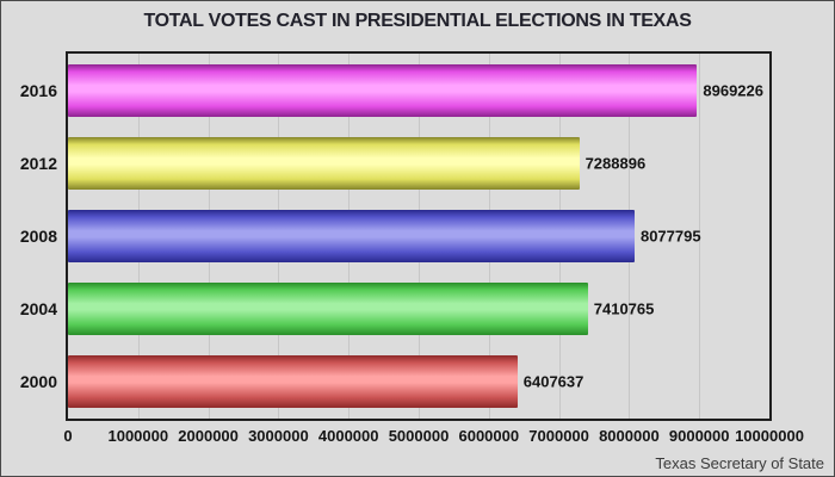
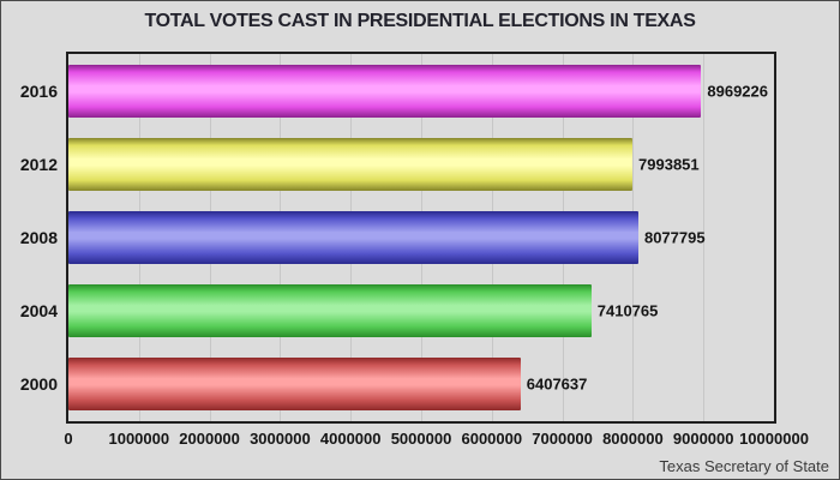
2012: 7288896 -> 7993851
